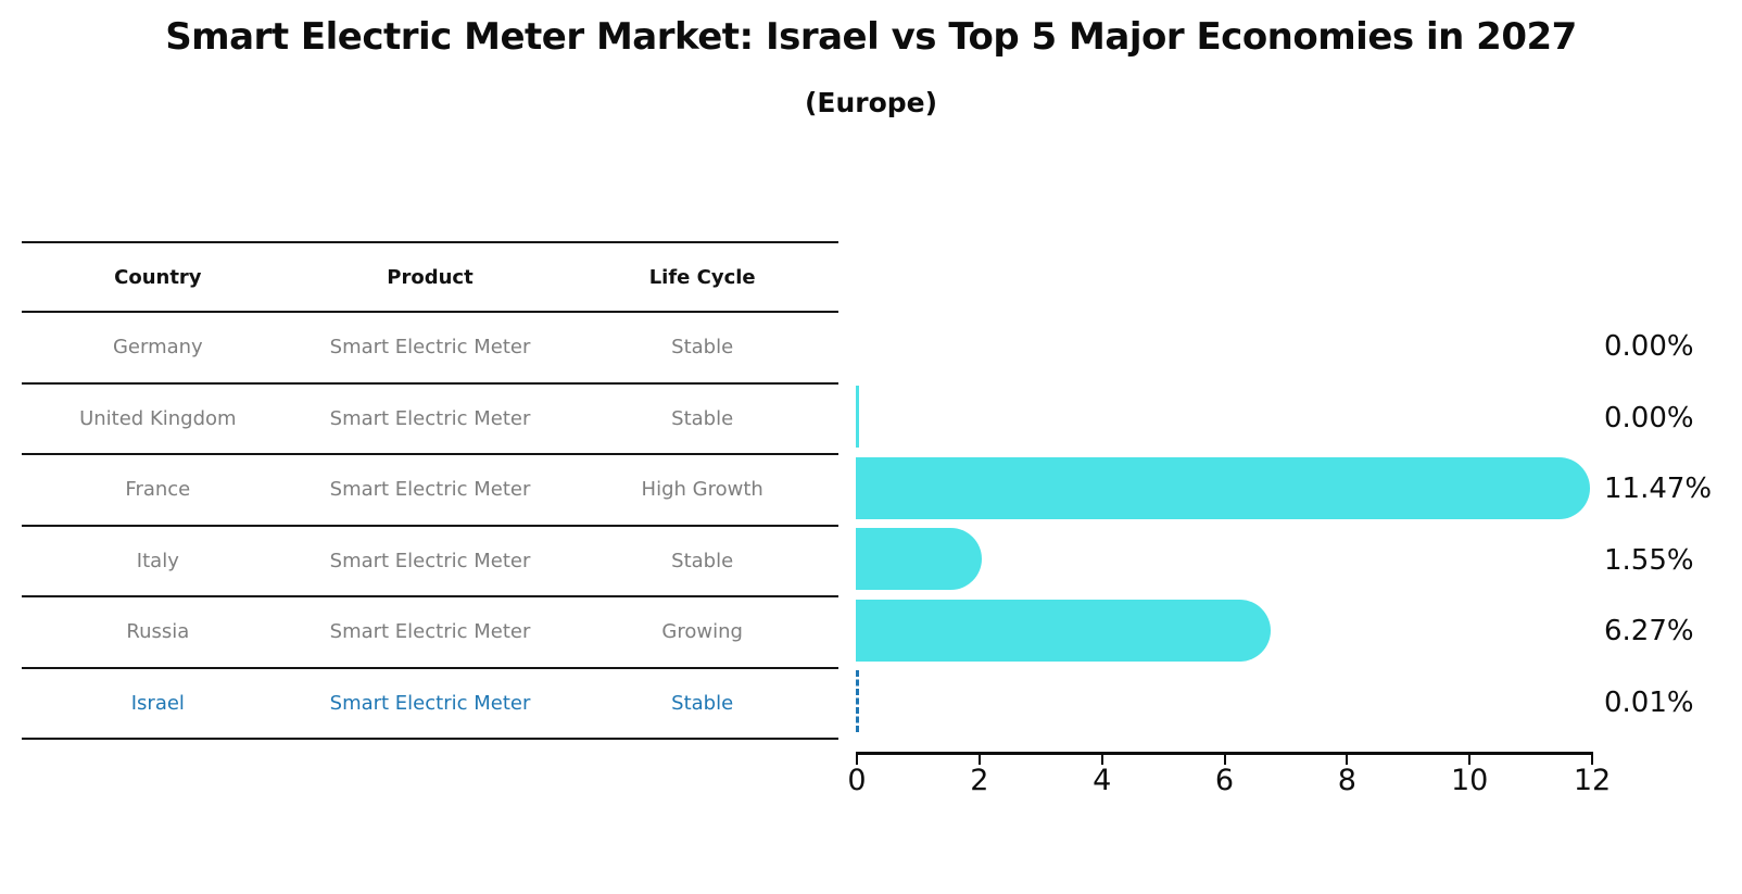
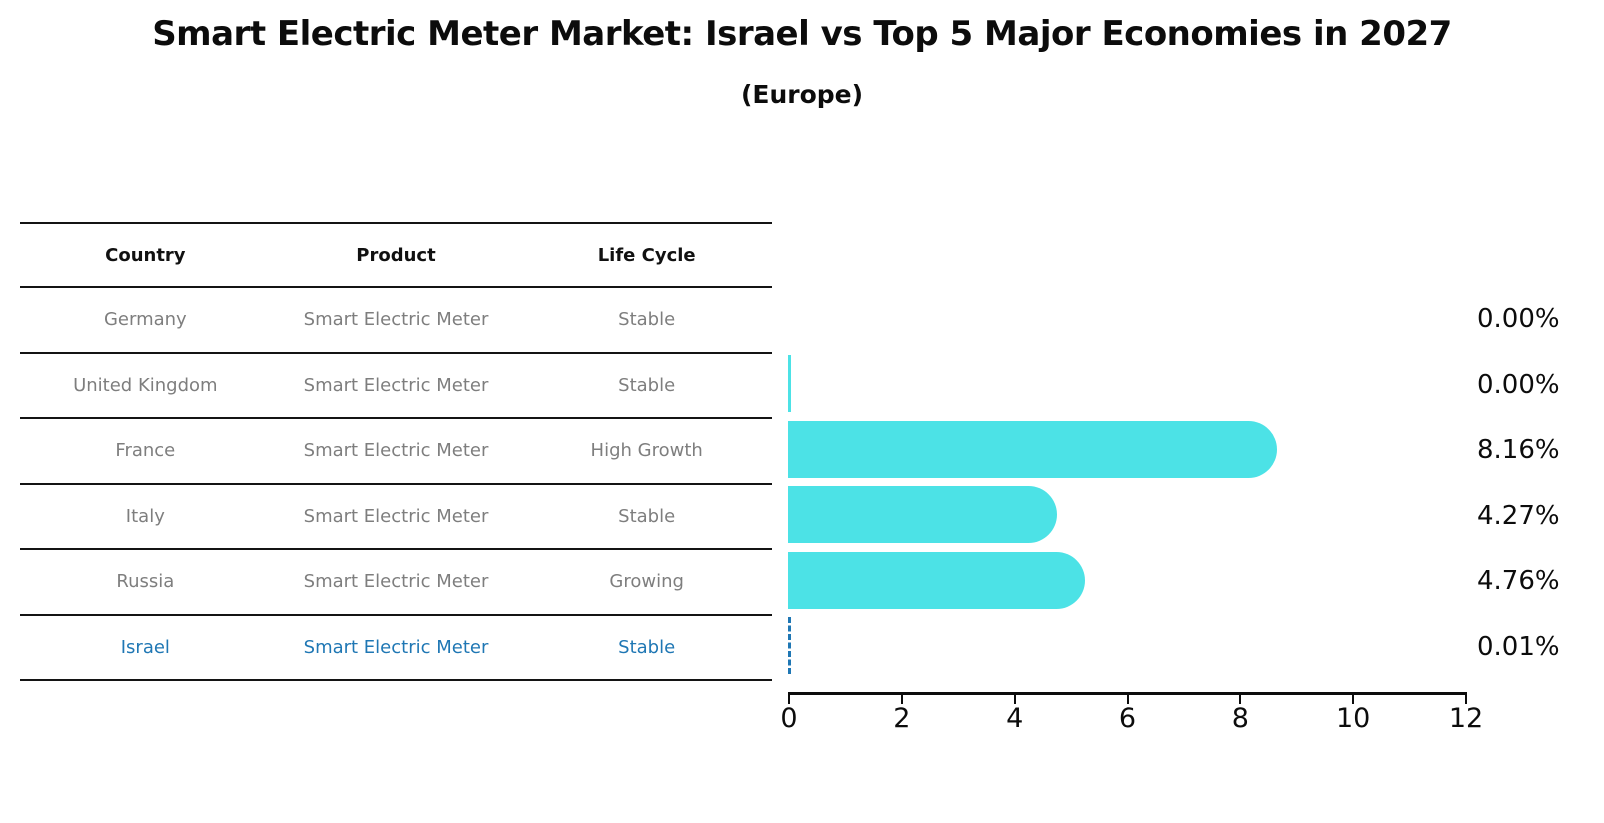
France: 11.47% -> 8.16%
Italy: 1.55% -> 4.27%
Russia: 6.27% -> 4.76%
